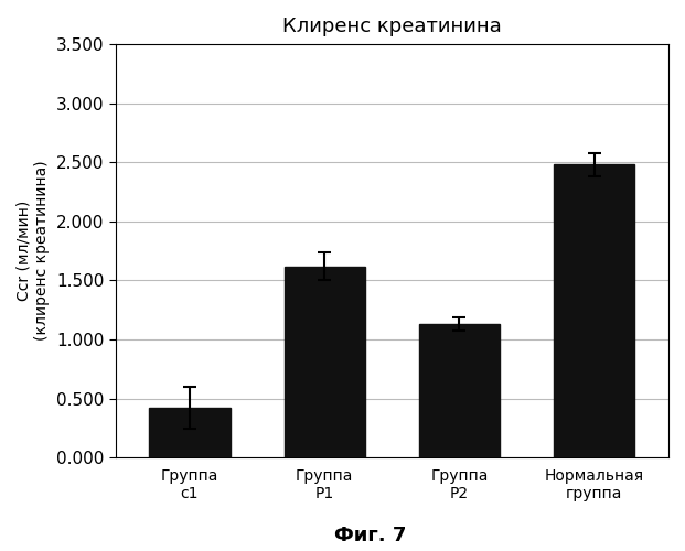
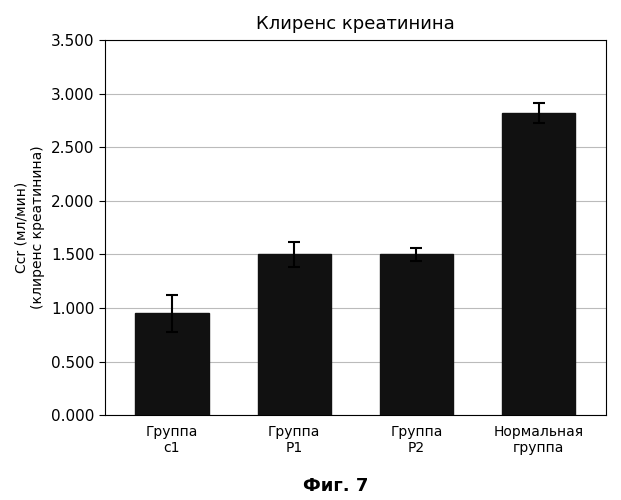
Группа с1: 0.42 -> 0.95
Группа P1: 1.62 -> 1.50
Группа P2: 1.13 -> 1.50
Нормальная группа: 2.48 -> 2.82
